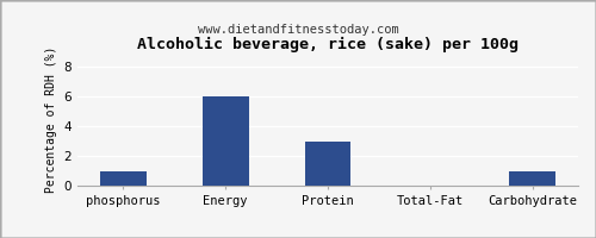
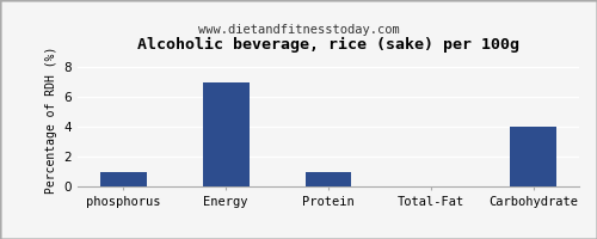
Energy: 6 -> 7
Protein: 3 -> 1
Carbohydrate: 1 -> 4
